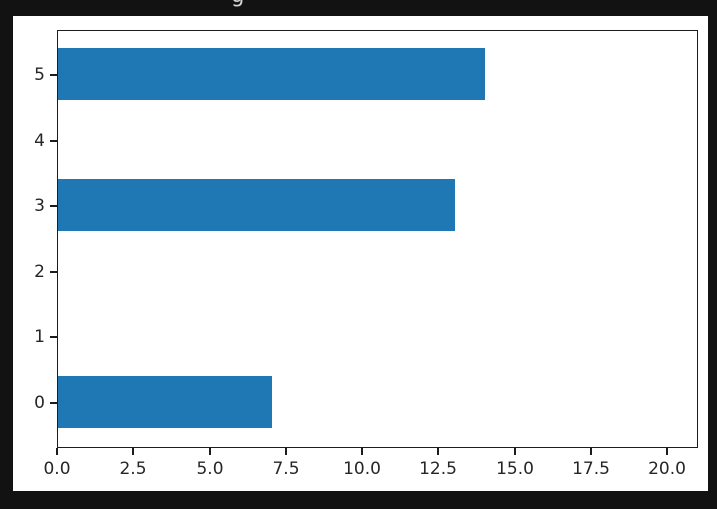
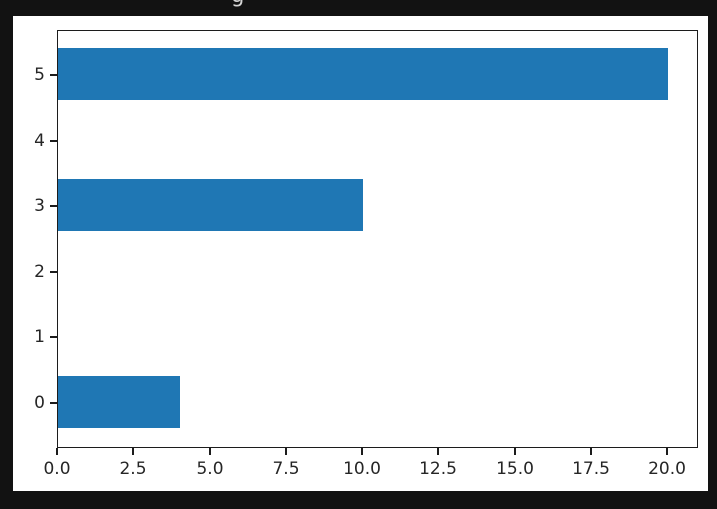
0: 7 -> 4
3: 13 -> 10
5: 14 -> 20
